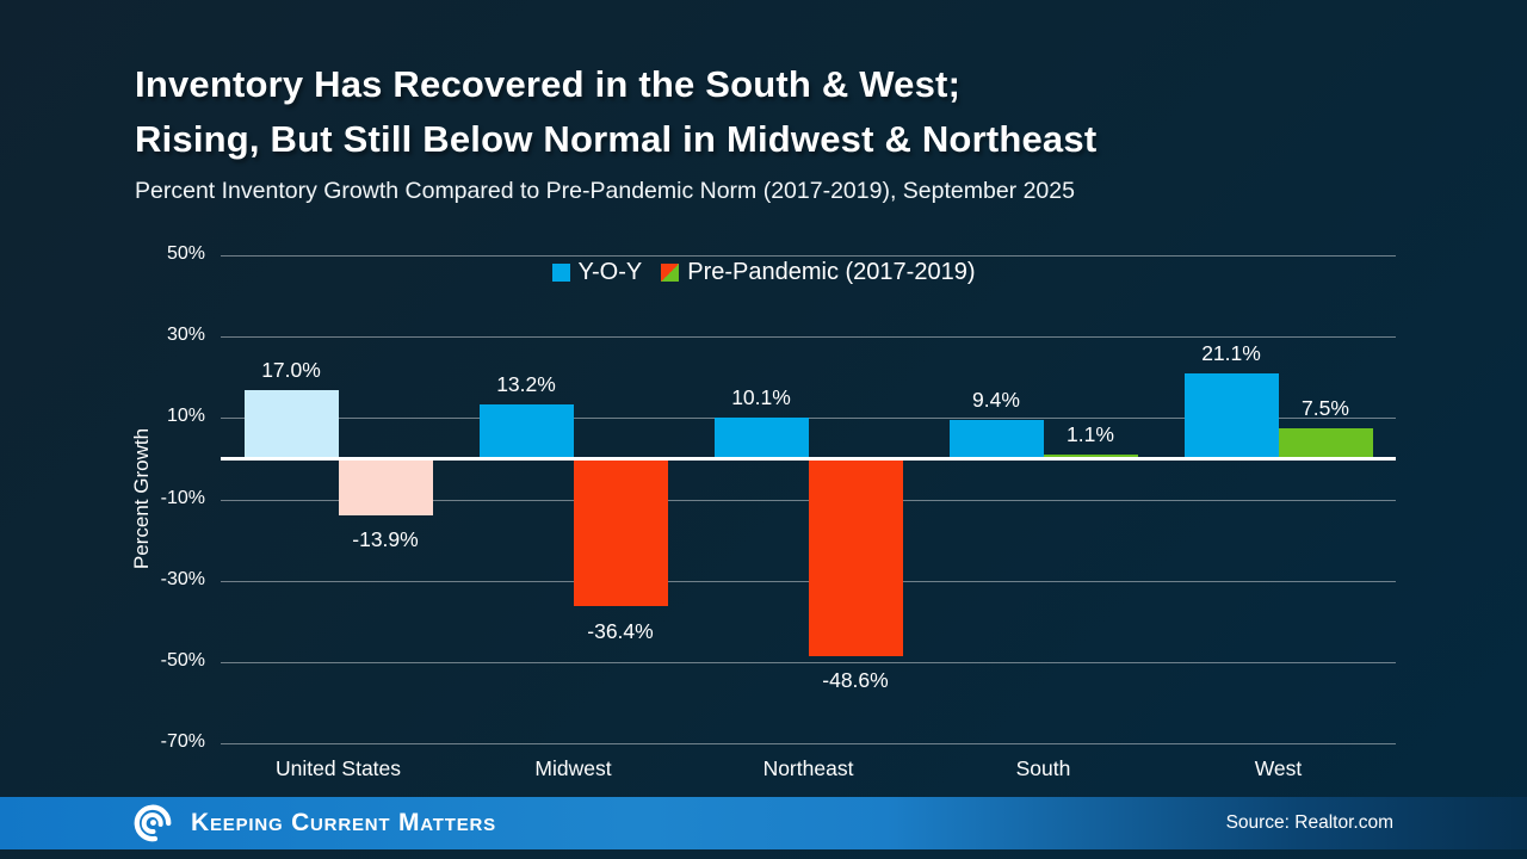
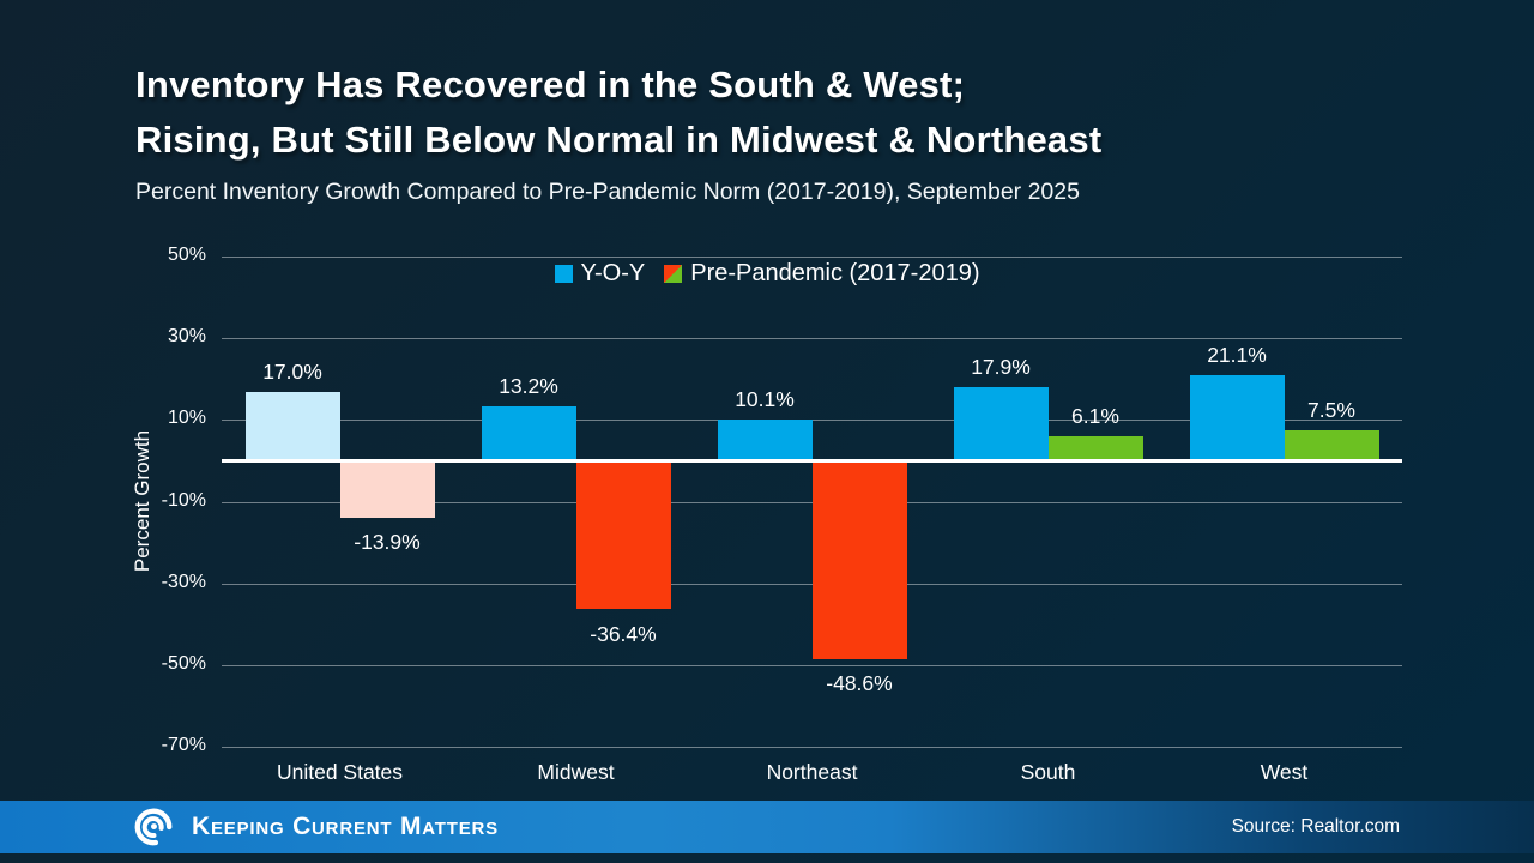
Y-O-Y/South: 9.4% -> 17.9%
Pre-Pandemic (2017-2019)/South: 1.1% -> 6.1%
